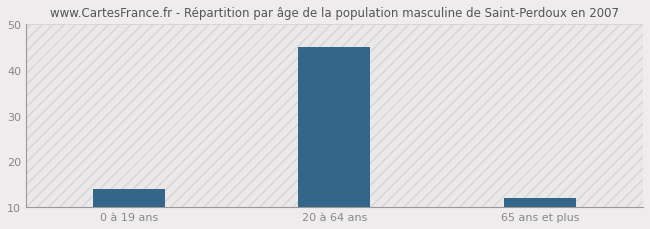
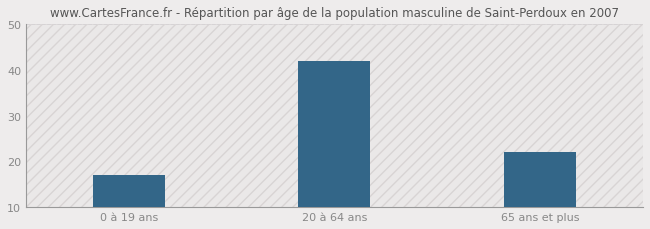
0 à 19 ans: 14 -> 17
20 à 64 ans: 45 -> 42
65 ans et plus: 12 -> 22
